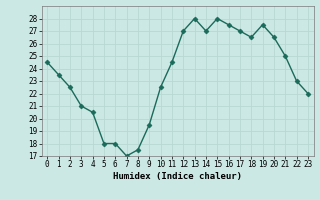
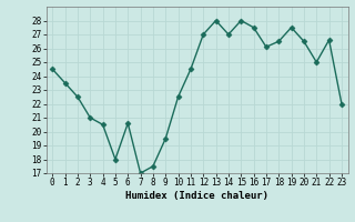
6: 18.0 -> 20.6
17: 27.0 -> 26.1
22: 23.0 -> 26.6
